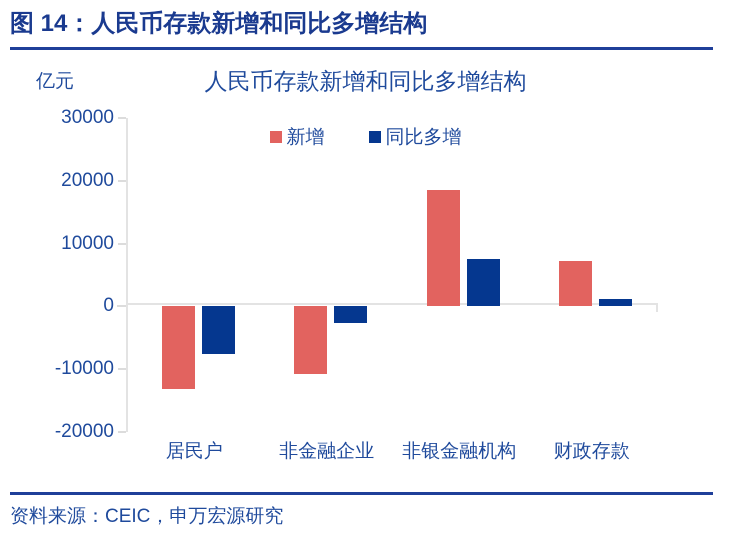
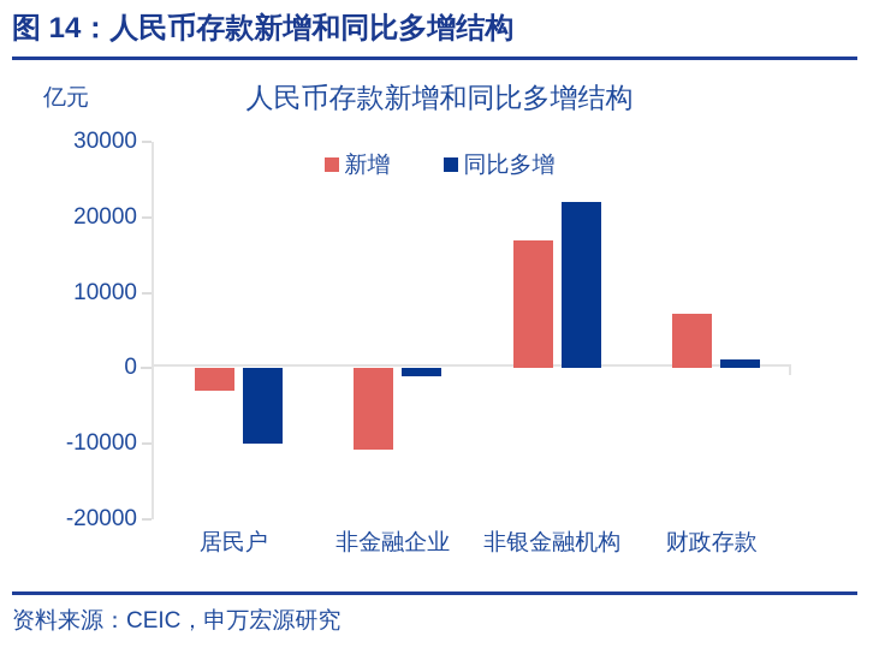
新增/居民户: -13000 -> -3000
同比多增/居民户: -8000 -> -10000
同比多增/非金融企业: -3000 -> -1000
新增/非银金融机构: 19000 -> 17000
同比多增/非银金融机构: 8000 -> 22000
